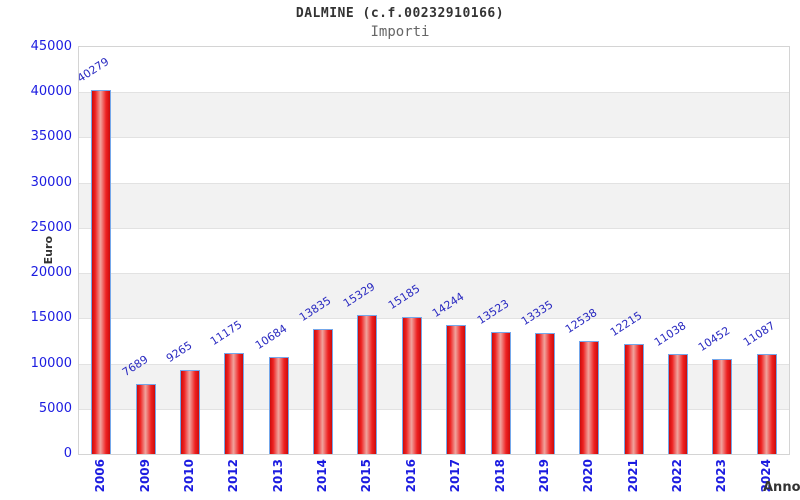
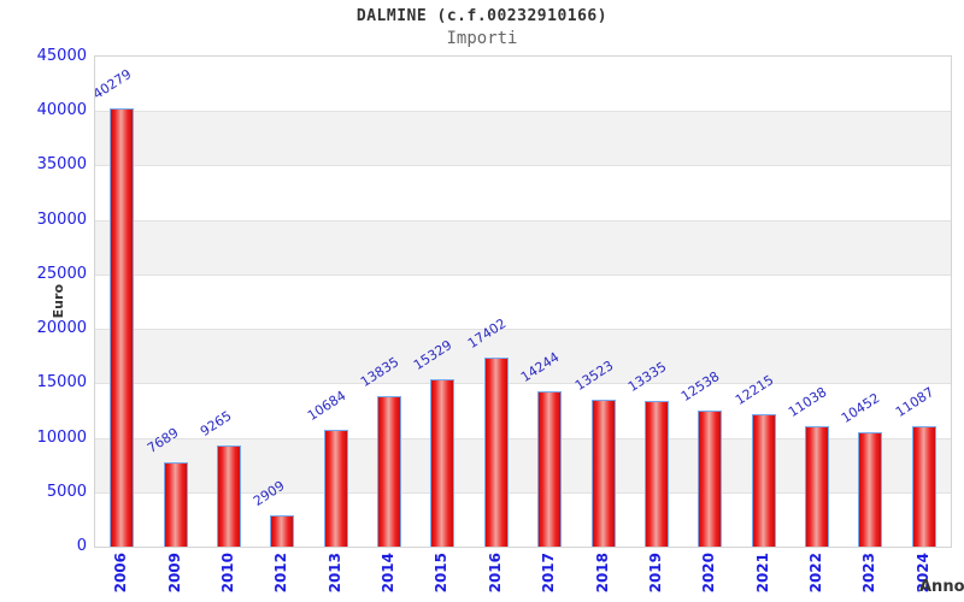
2012: 11175 -> 2909
2016: 15185 -> 17402
